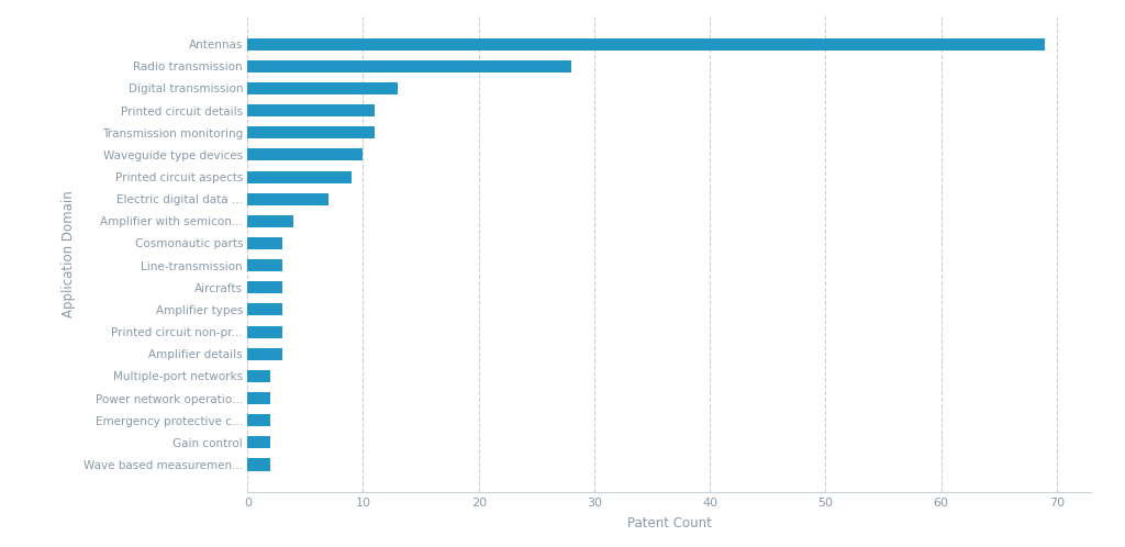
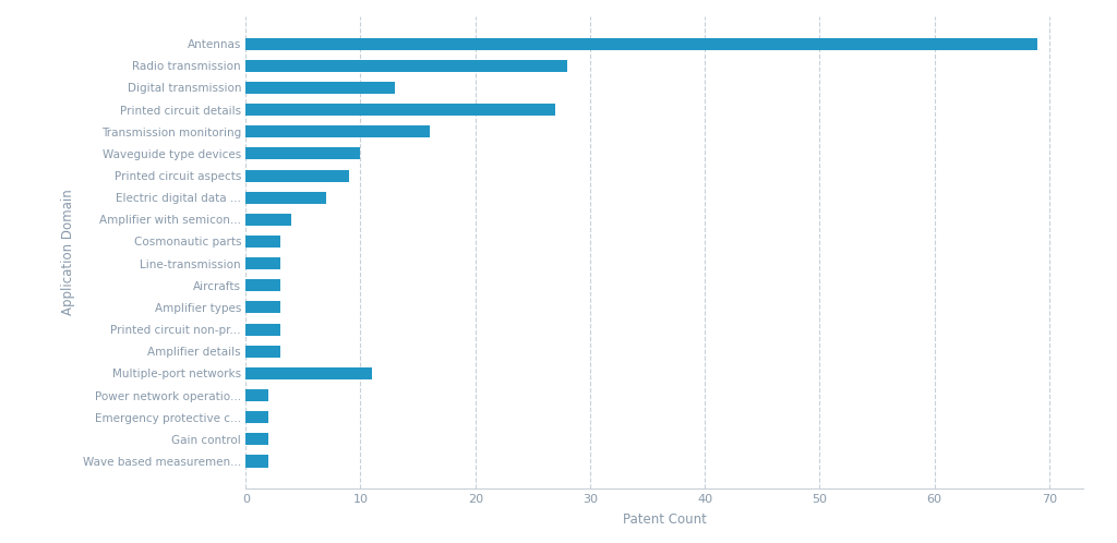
Printed circuit details: 11 -> 27
Transmission monitoring: 11 -> 16
Multiple-port networks: 2 -> 11
